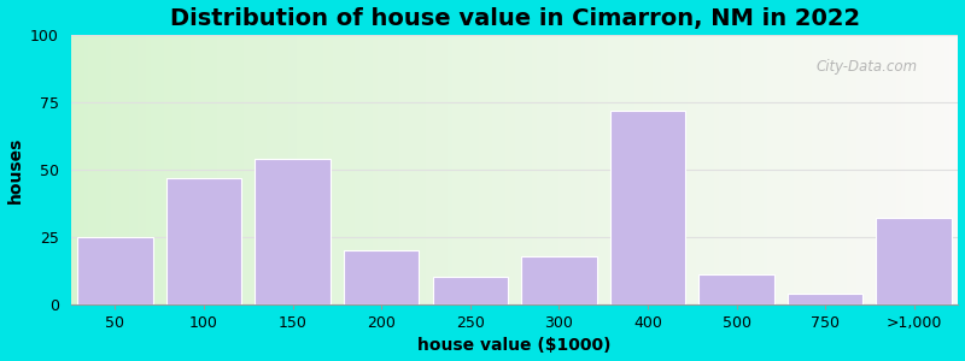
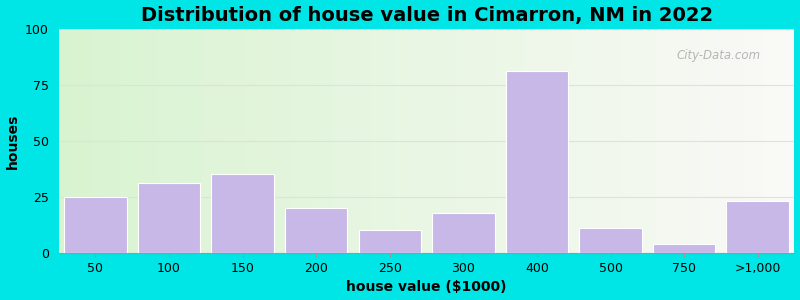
100: 47 -> 31
150: 54 -> 35
400: 72 -> 81
>1,000: 32 -> 23
